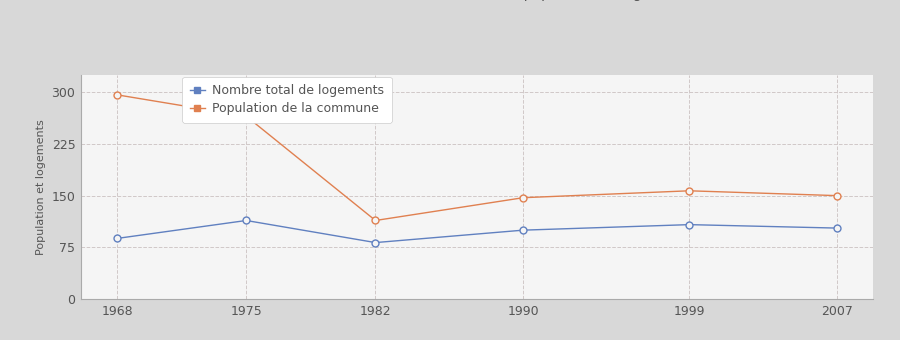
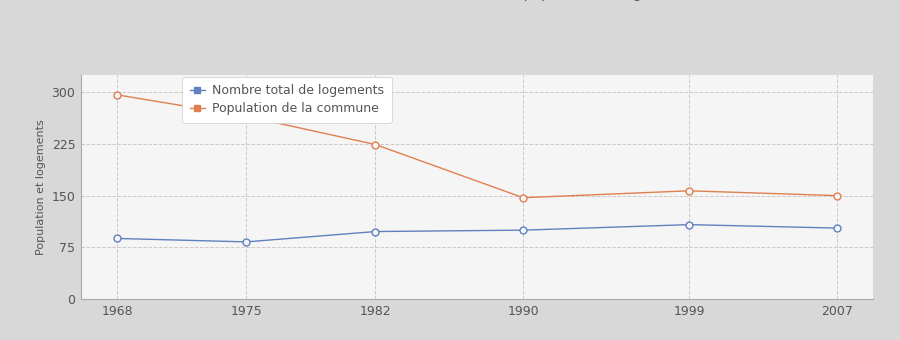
Nombre total de logements/1975: 114 -> 83
Nombre total de logements/1982: 82 -> 98
Population de la commune/1982: 114 -> 224
